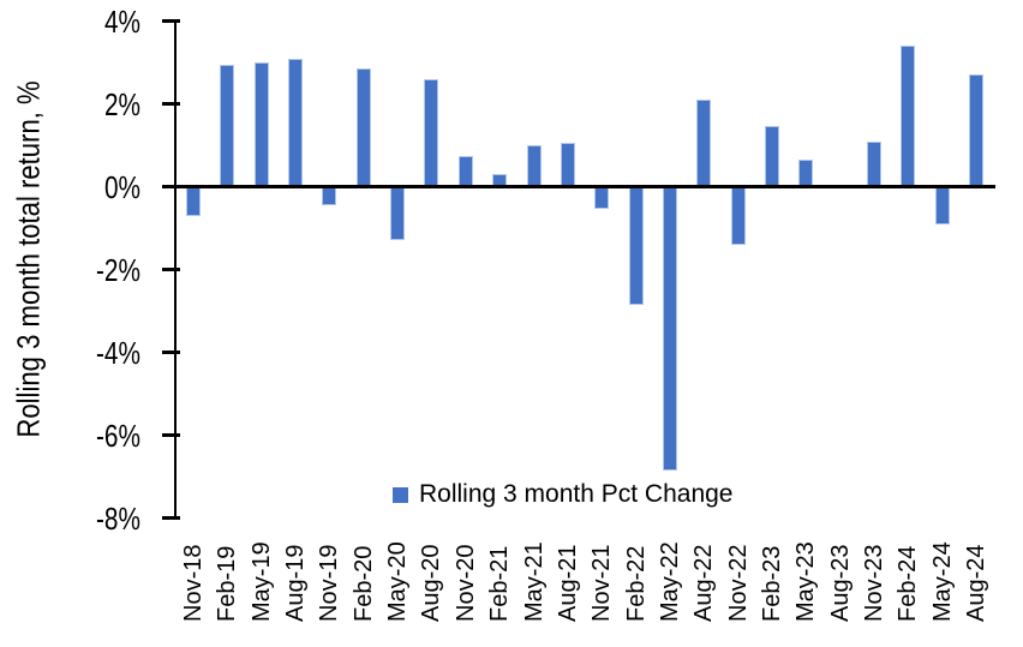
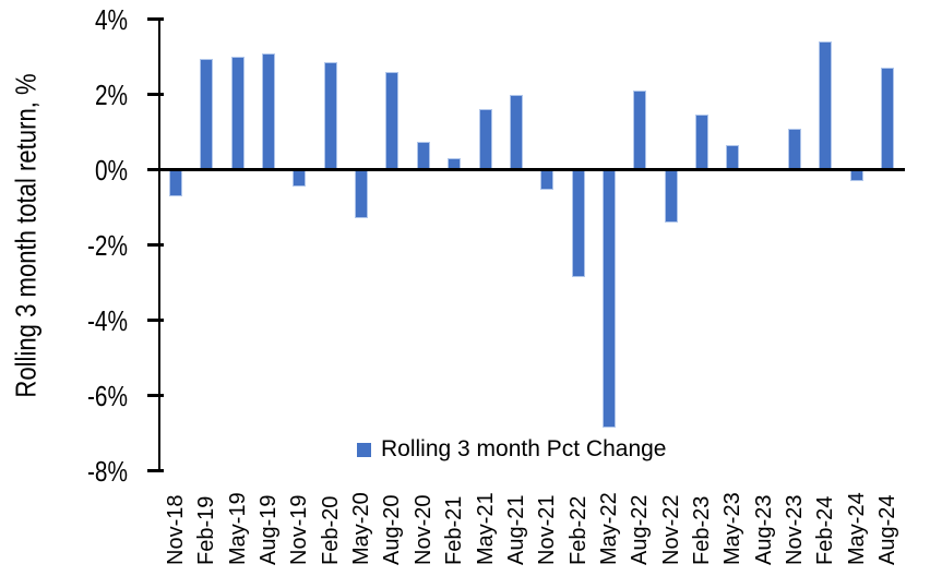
May-21: 1.0% -> 1.6%
Aug-21: 1.1% -> 2.0%
May-24: -0.9% -> -0.3%
